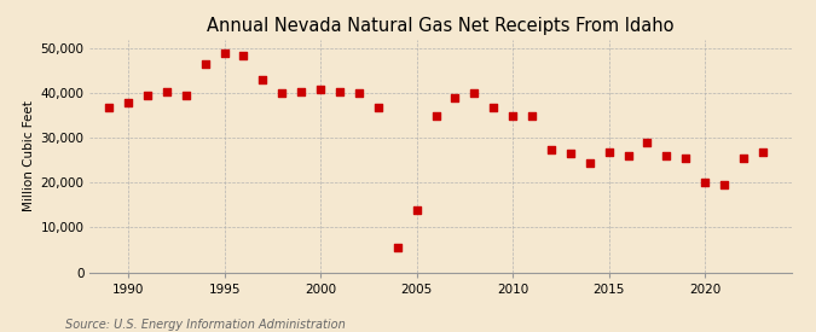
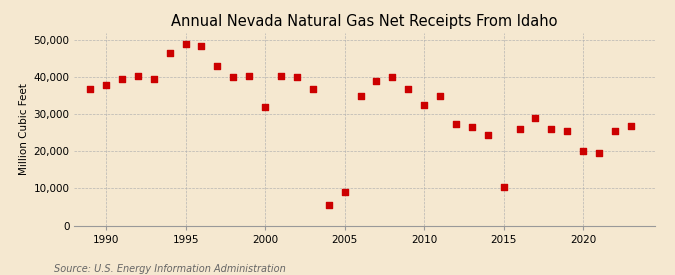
2000: 41,000 -> 32,000
2005: 14,000 -> 9,000
2010: 35,000 -> 32,500
2015: 27,000 -> 10,500
